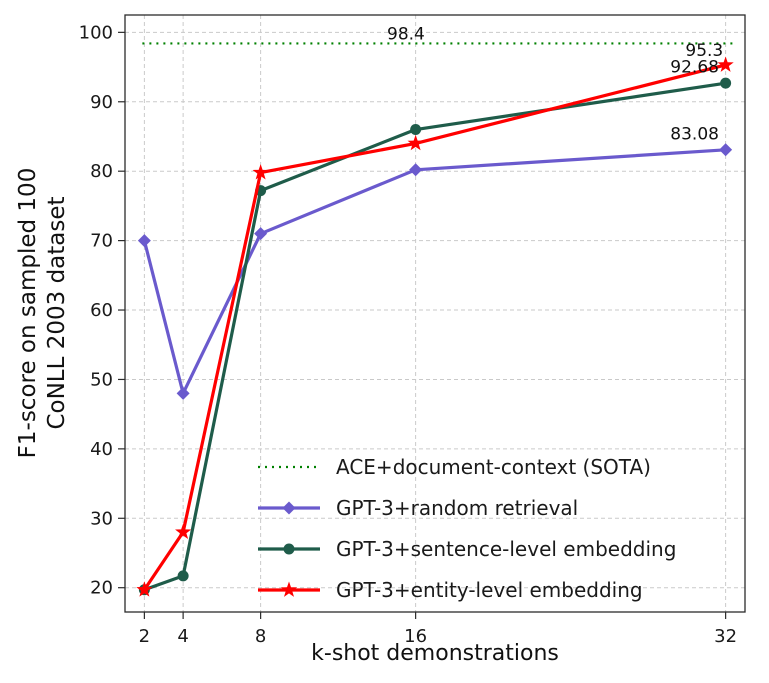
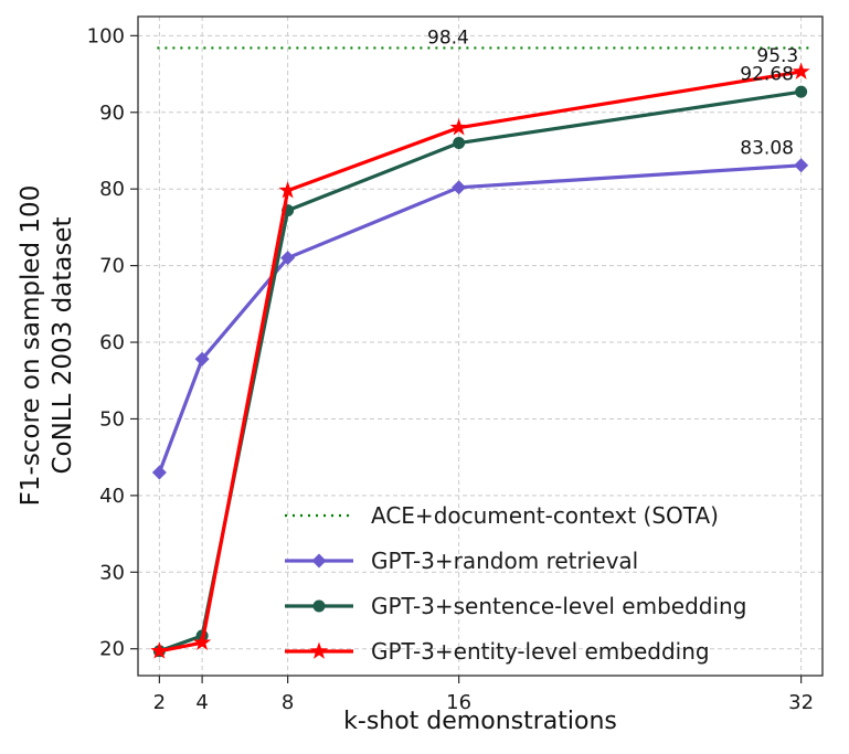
GPT-3+random retrieval/2: 70 -> 43
GPT-3+random retrieval/4: 48 -> 58
GPT-3+entity-level embedding/4: 28 -> 21
GPT-3+entity-level embedding/16: 84 -> 88
